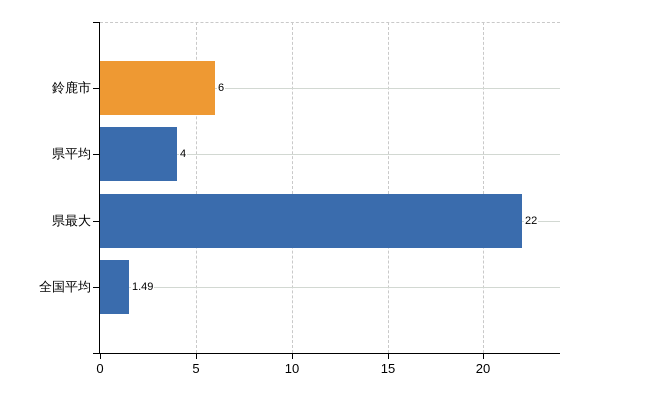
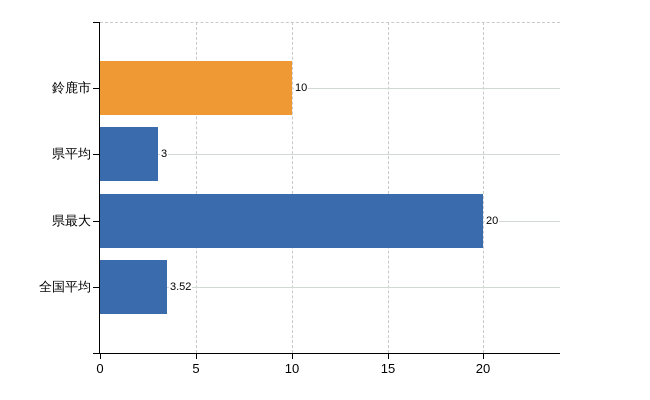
鈴鹿市: 6 -> 10
県平均: 4 -> 3
県最大: 22 -> 20
全国平均: 1.49 -> 3.52
